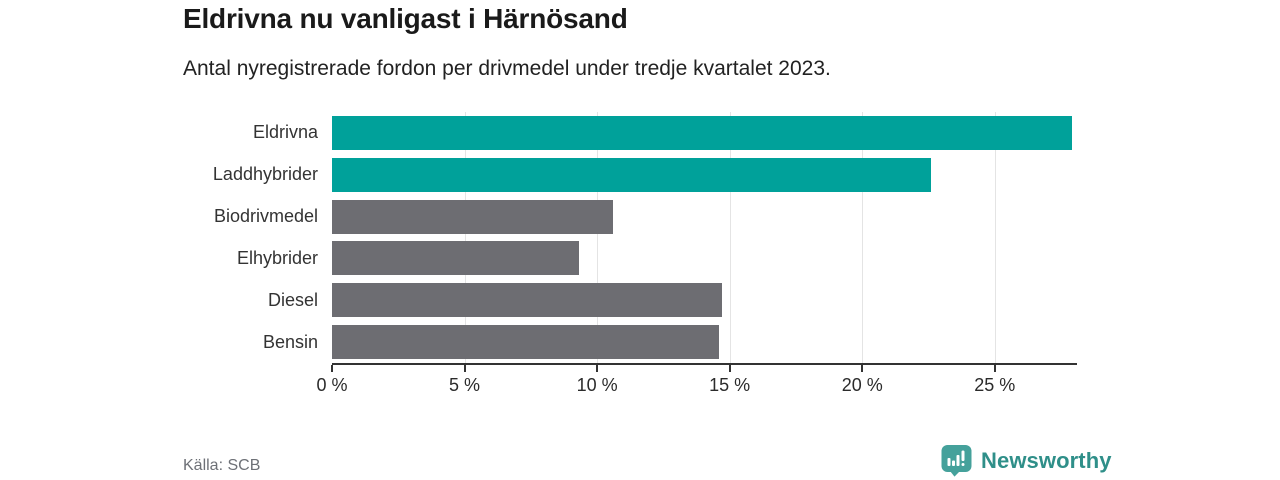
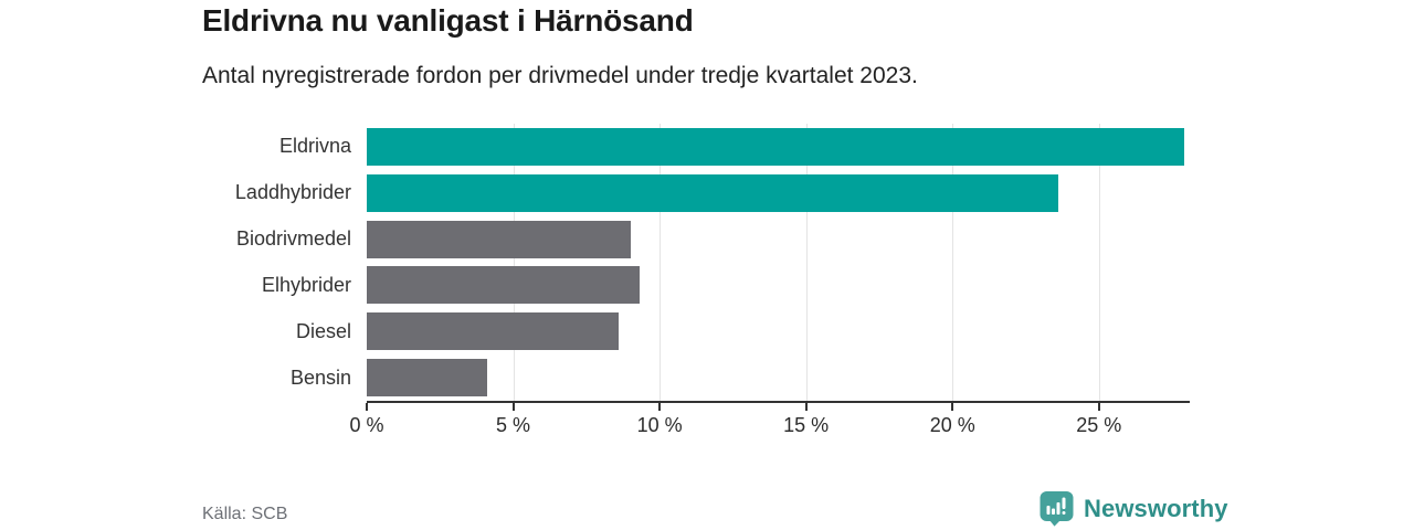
Laddhybrider: 22.6% -> 23.6%
Biodrivmedel: 10.6% -> 9.0%
Diesel: 14.7% -> 8.6%
Bensin: 14.6% -> 4.1%
